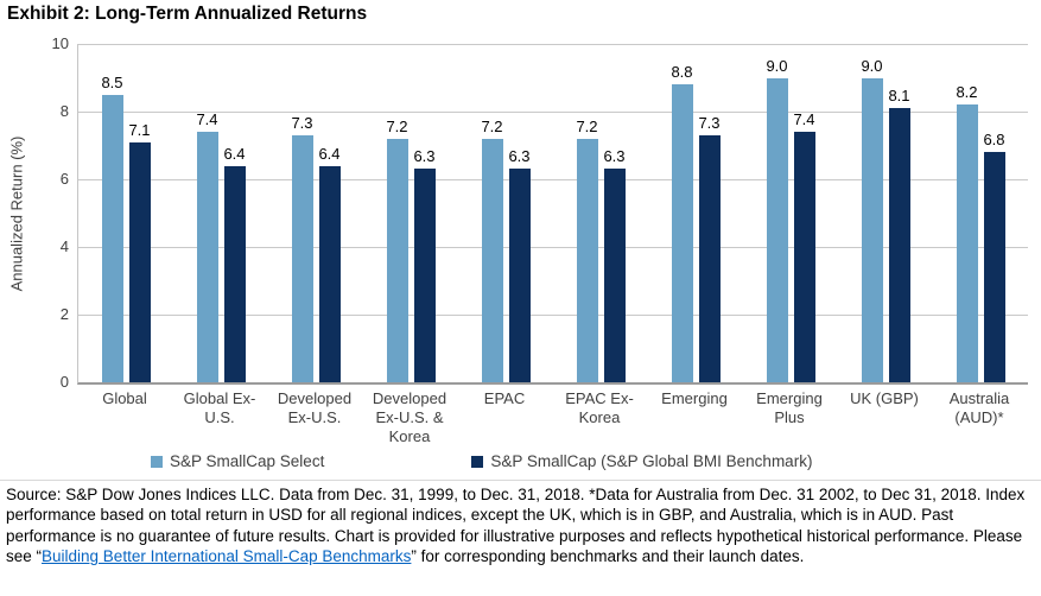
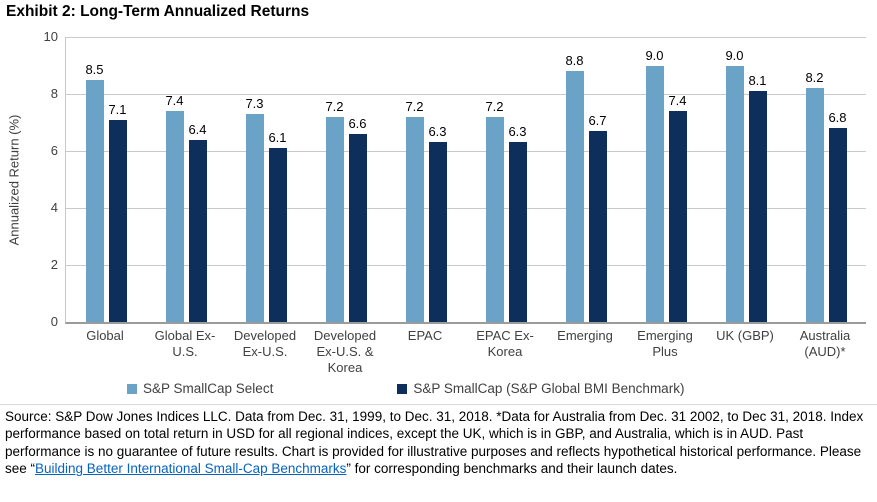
S&P SmallCap (S&P Global BMI Benchmark)/Developed Ex-U.S.: 6.4 -> 6.1
S&P SmallCap (S&P Global BMI Benchmark)/Developed Ex-U.S. & Korea: 6.3 -> 6.6
S&P SmallCap (S&P Global BMI Benchmark)/Emerging: 7.3 -> 6.7
